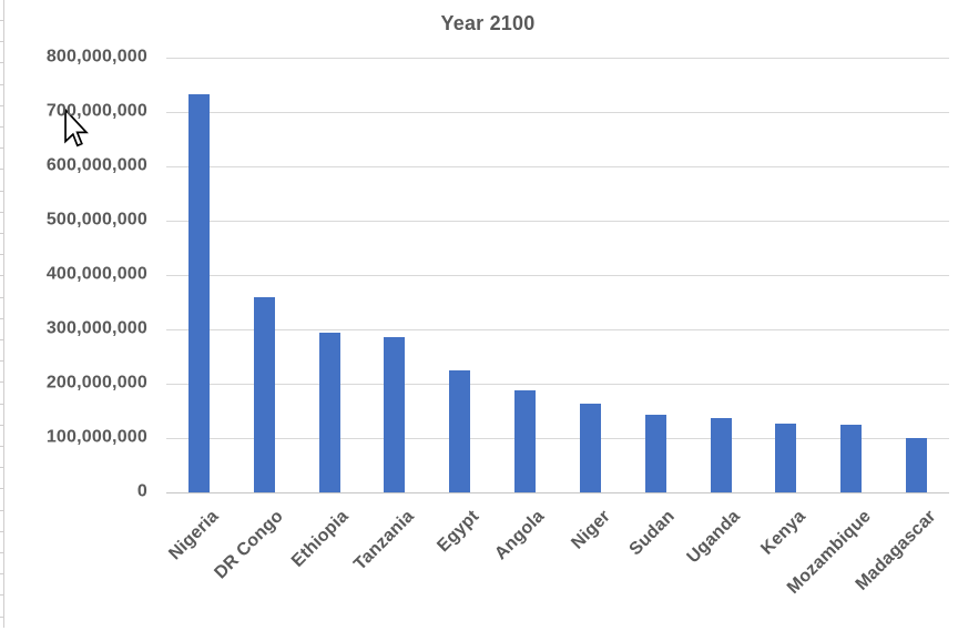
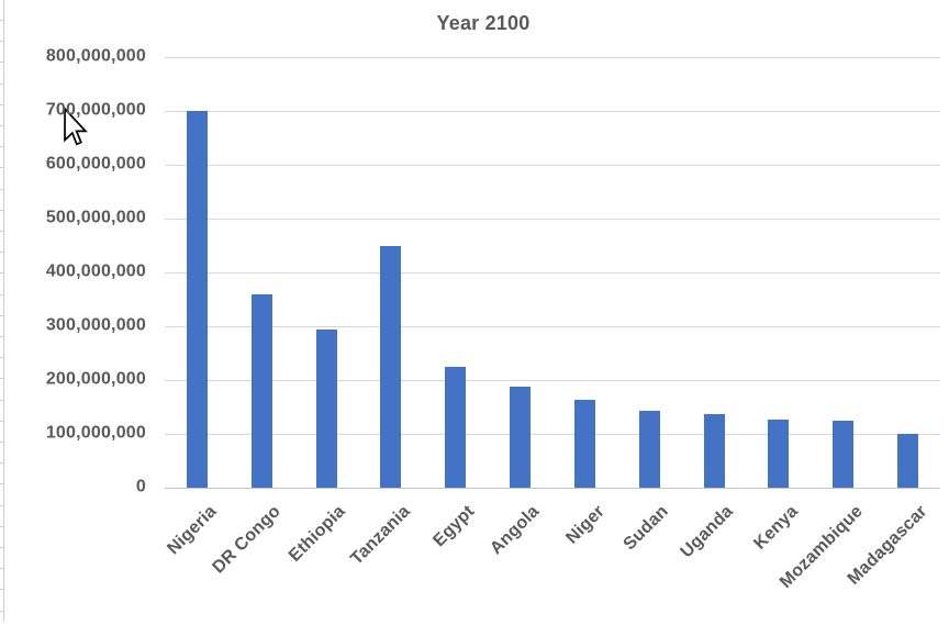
Nigeria: 730000000 -> 700000000
Tanzania: 290000000 -> 450000000
